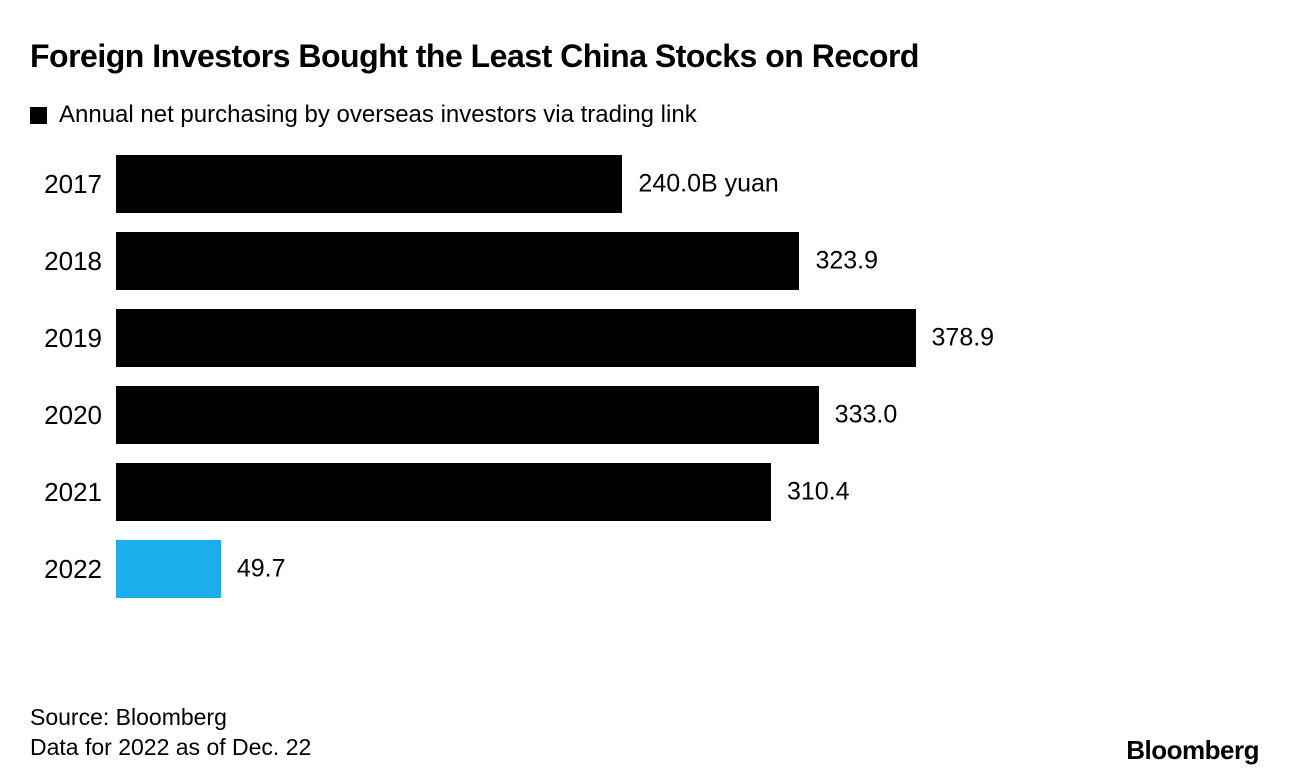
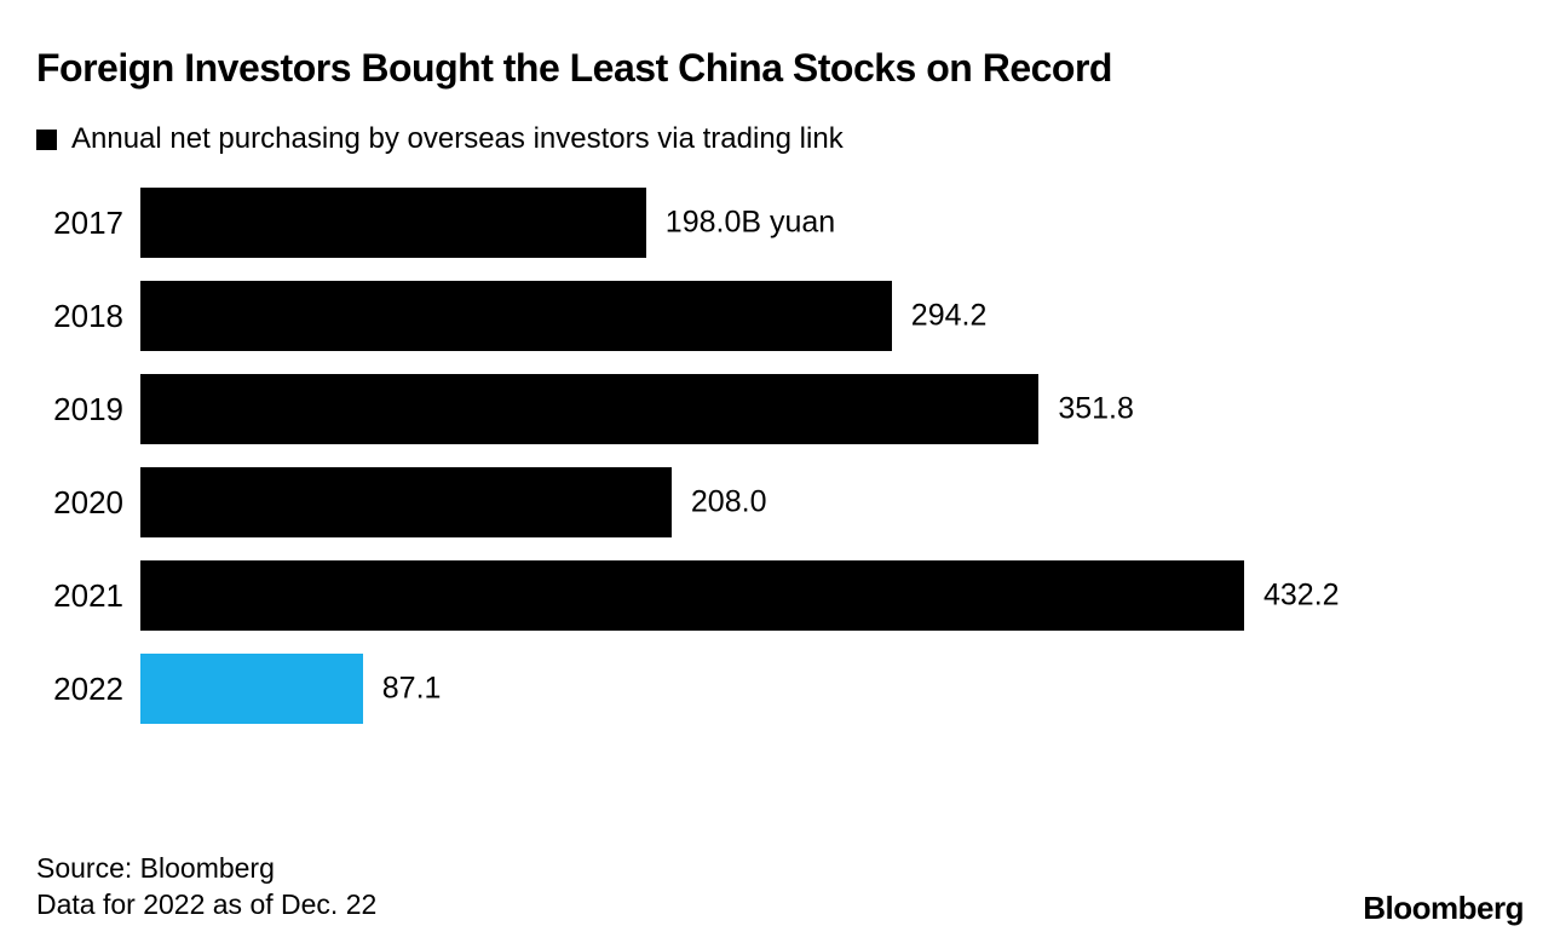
2017: 240.0B -> 198.0B
2018: 323.9 -> 294.2
2019: 378.9 -> 351.8
2020: 333.0 -> 208.0
2021: 310.4 -> 432.2
2022: 49.7 -> 87.1
